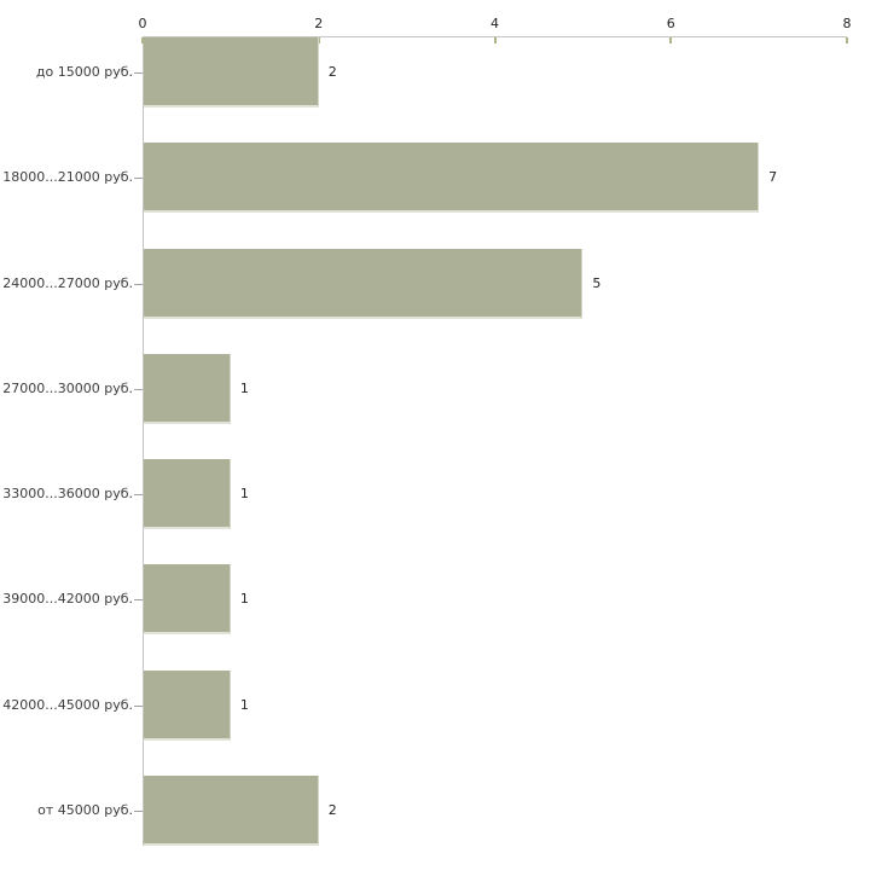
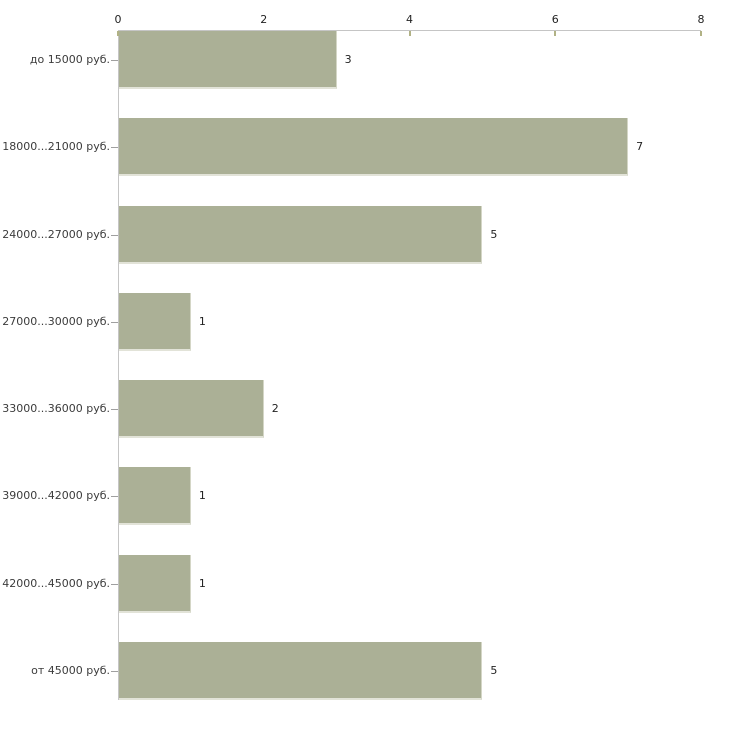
до 15000 руб.: 2 -> 3
33000...36000 руб.: 1 -> 2
от 45000 руб.: 2 -> 5
